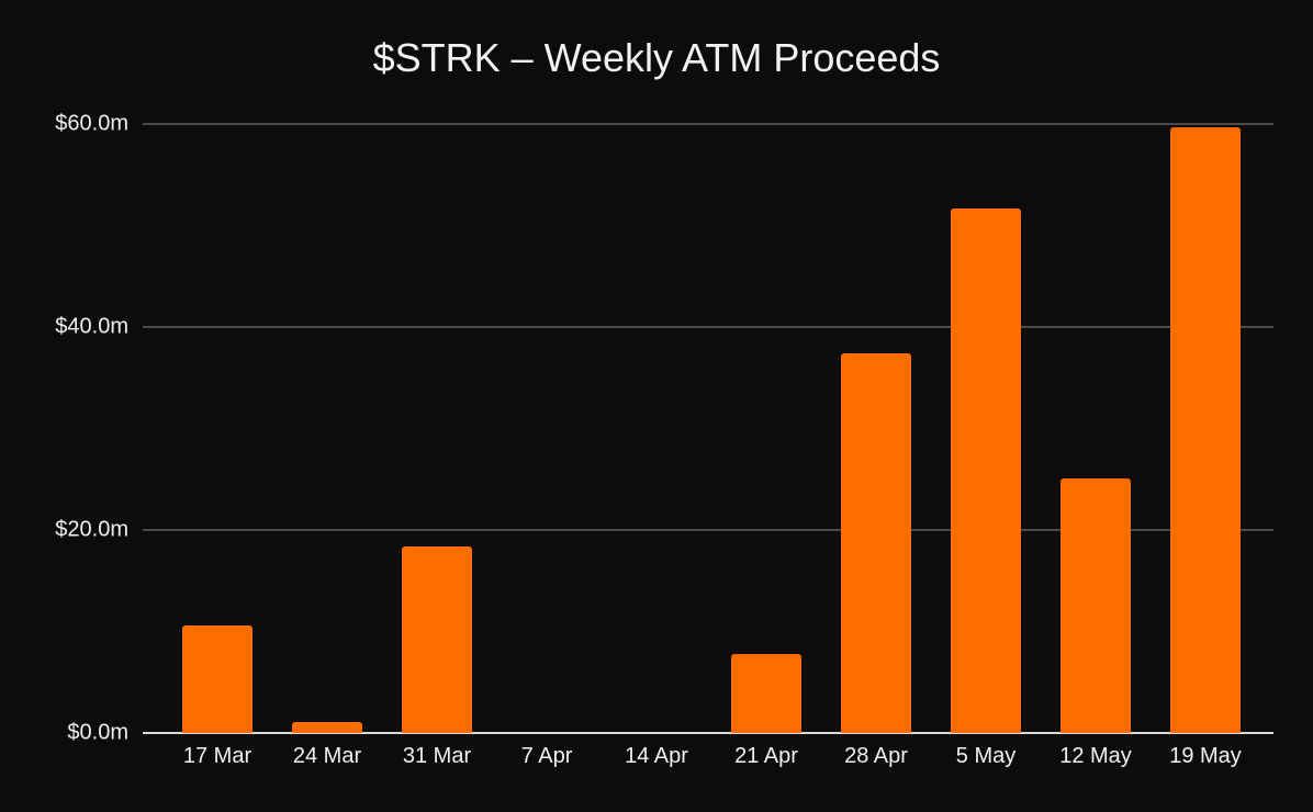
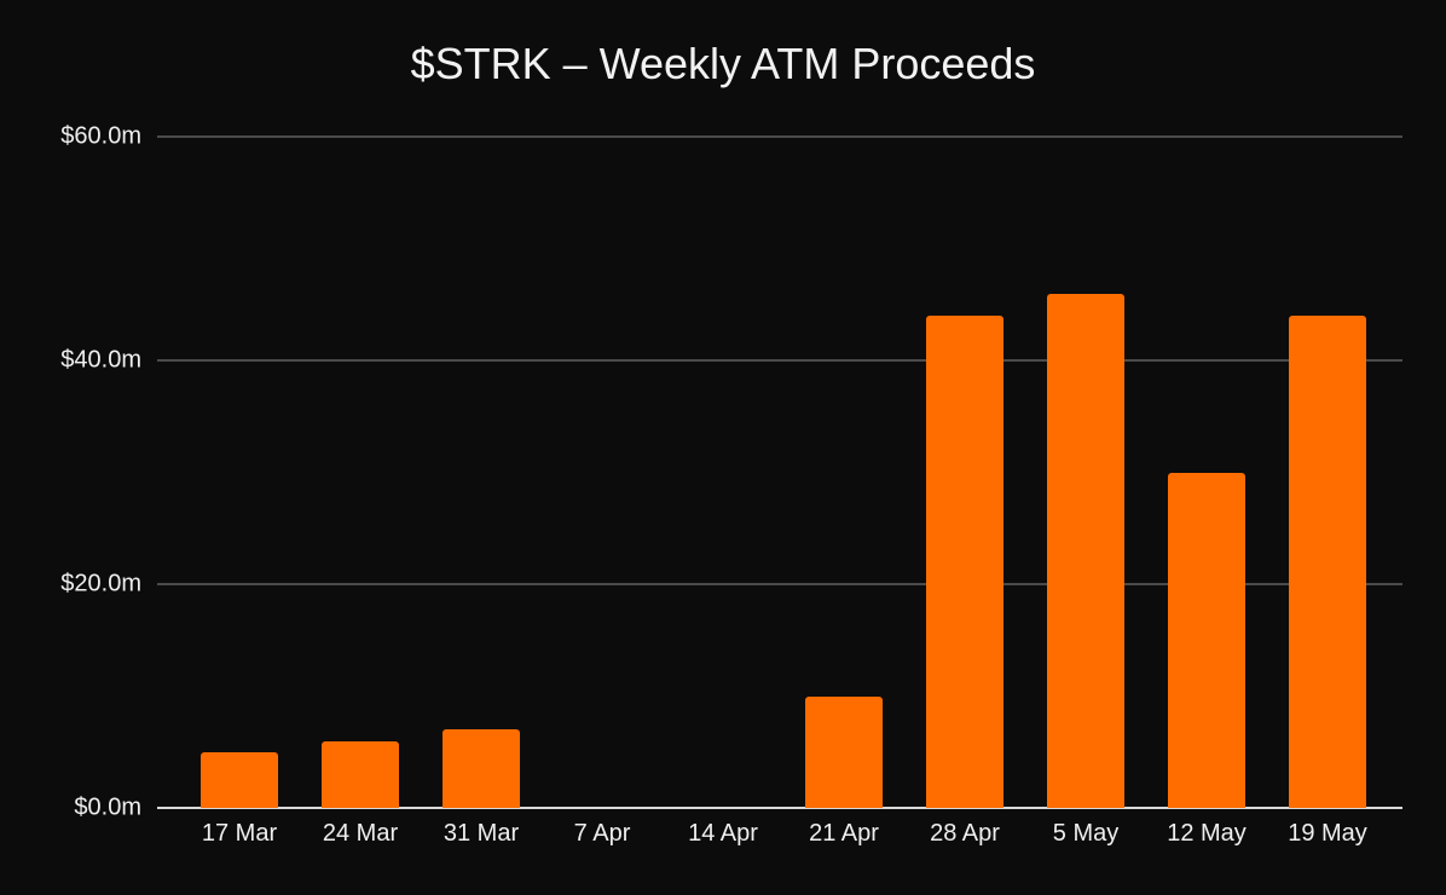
17 Mar: $11m -> $5m
24 Mar: $1m -> $6m
31 Mar: $18m -> $7m
21 Apr: $8m -> $10m
28 Apr: $37m -> $44m
5 May: $52m -> $46m
12 May: $25m -> $30m
19 May: $60m -> $44m
